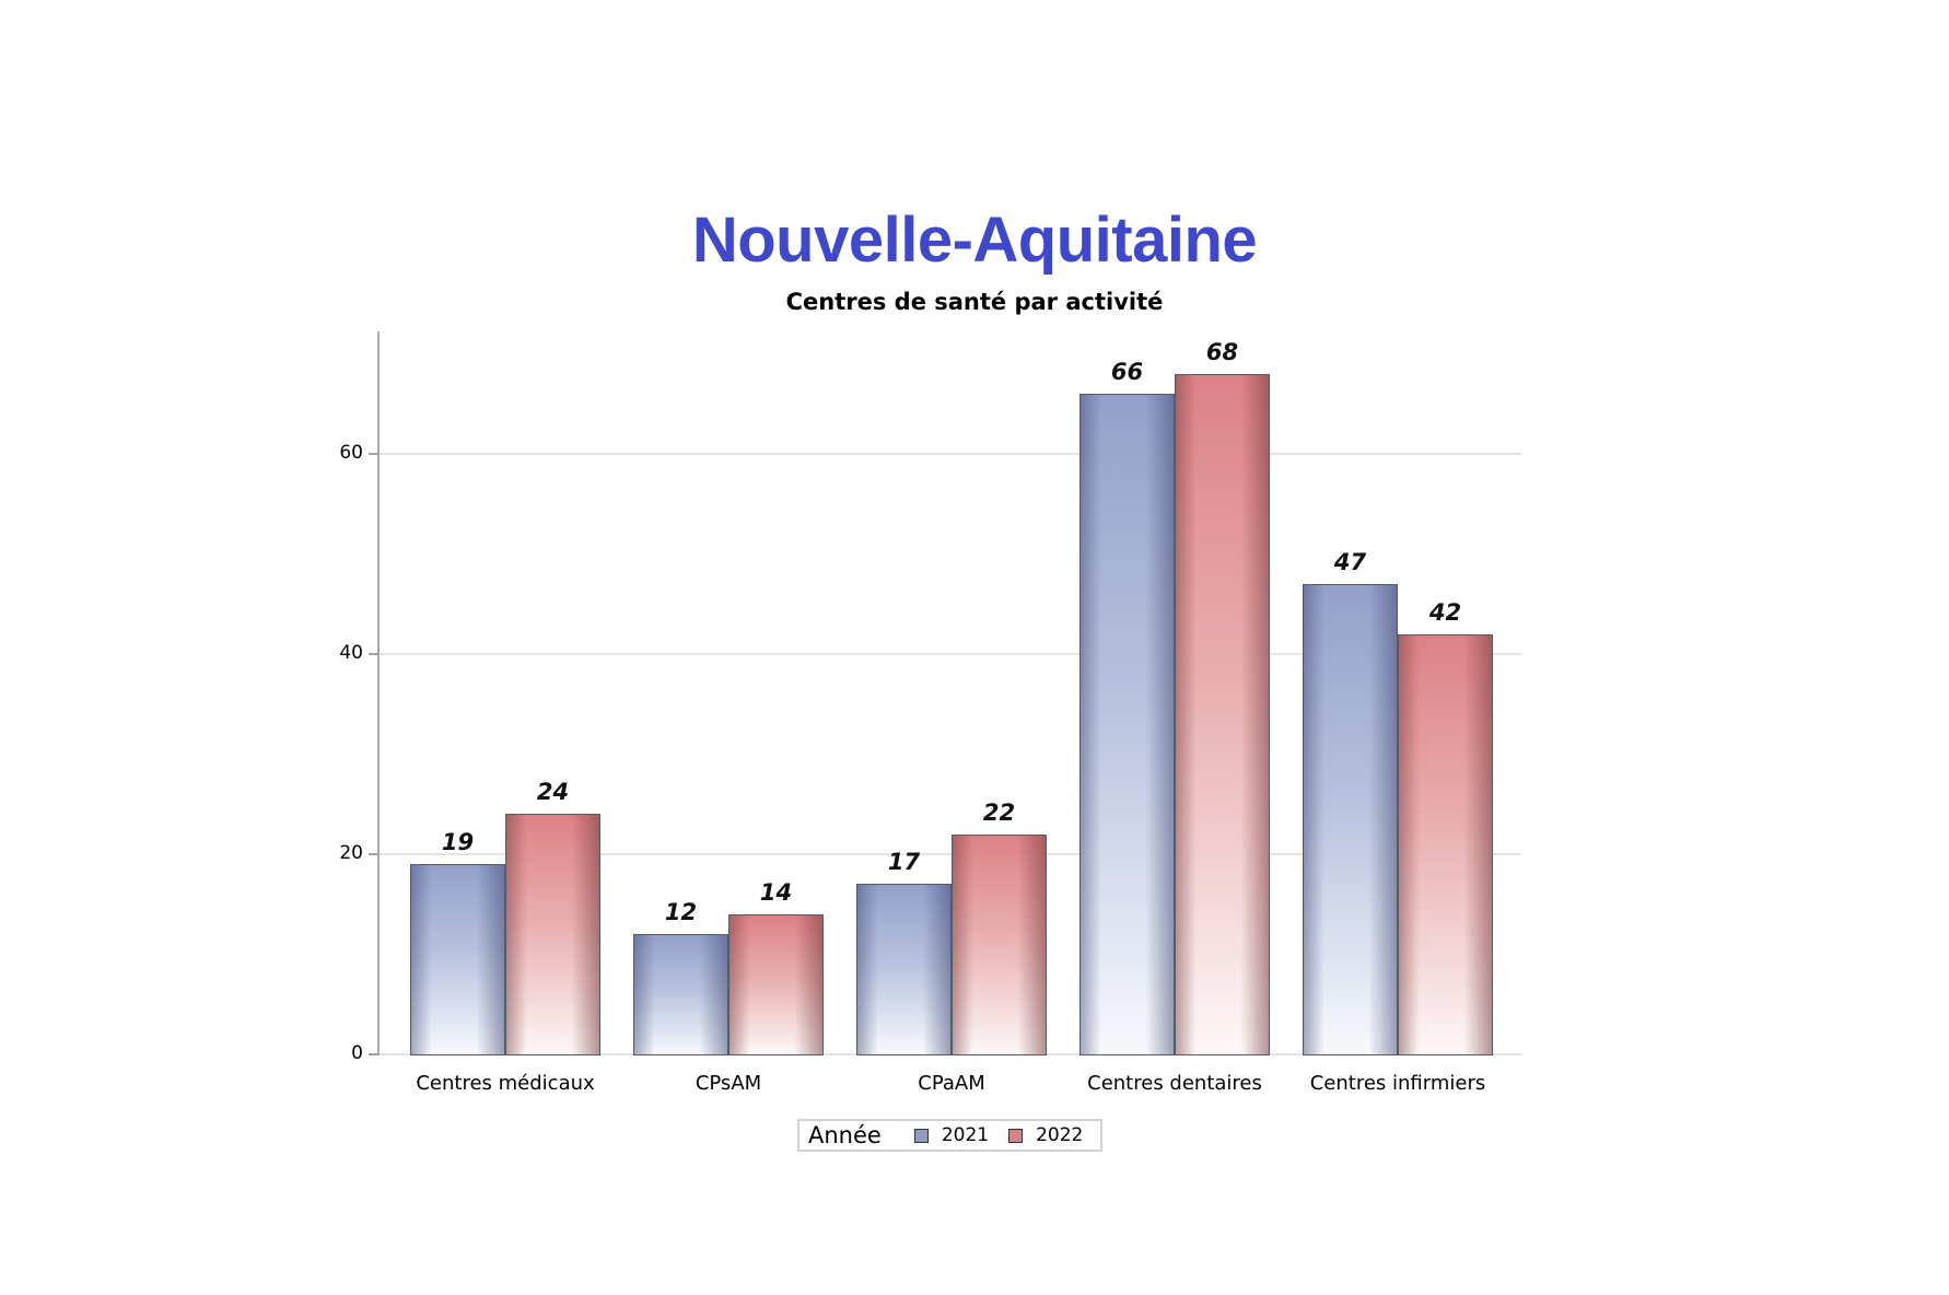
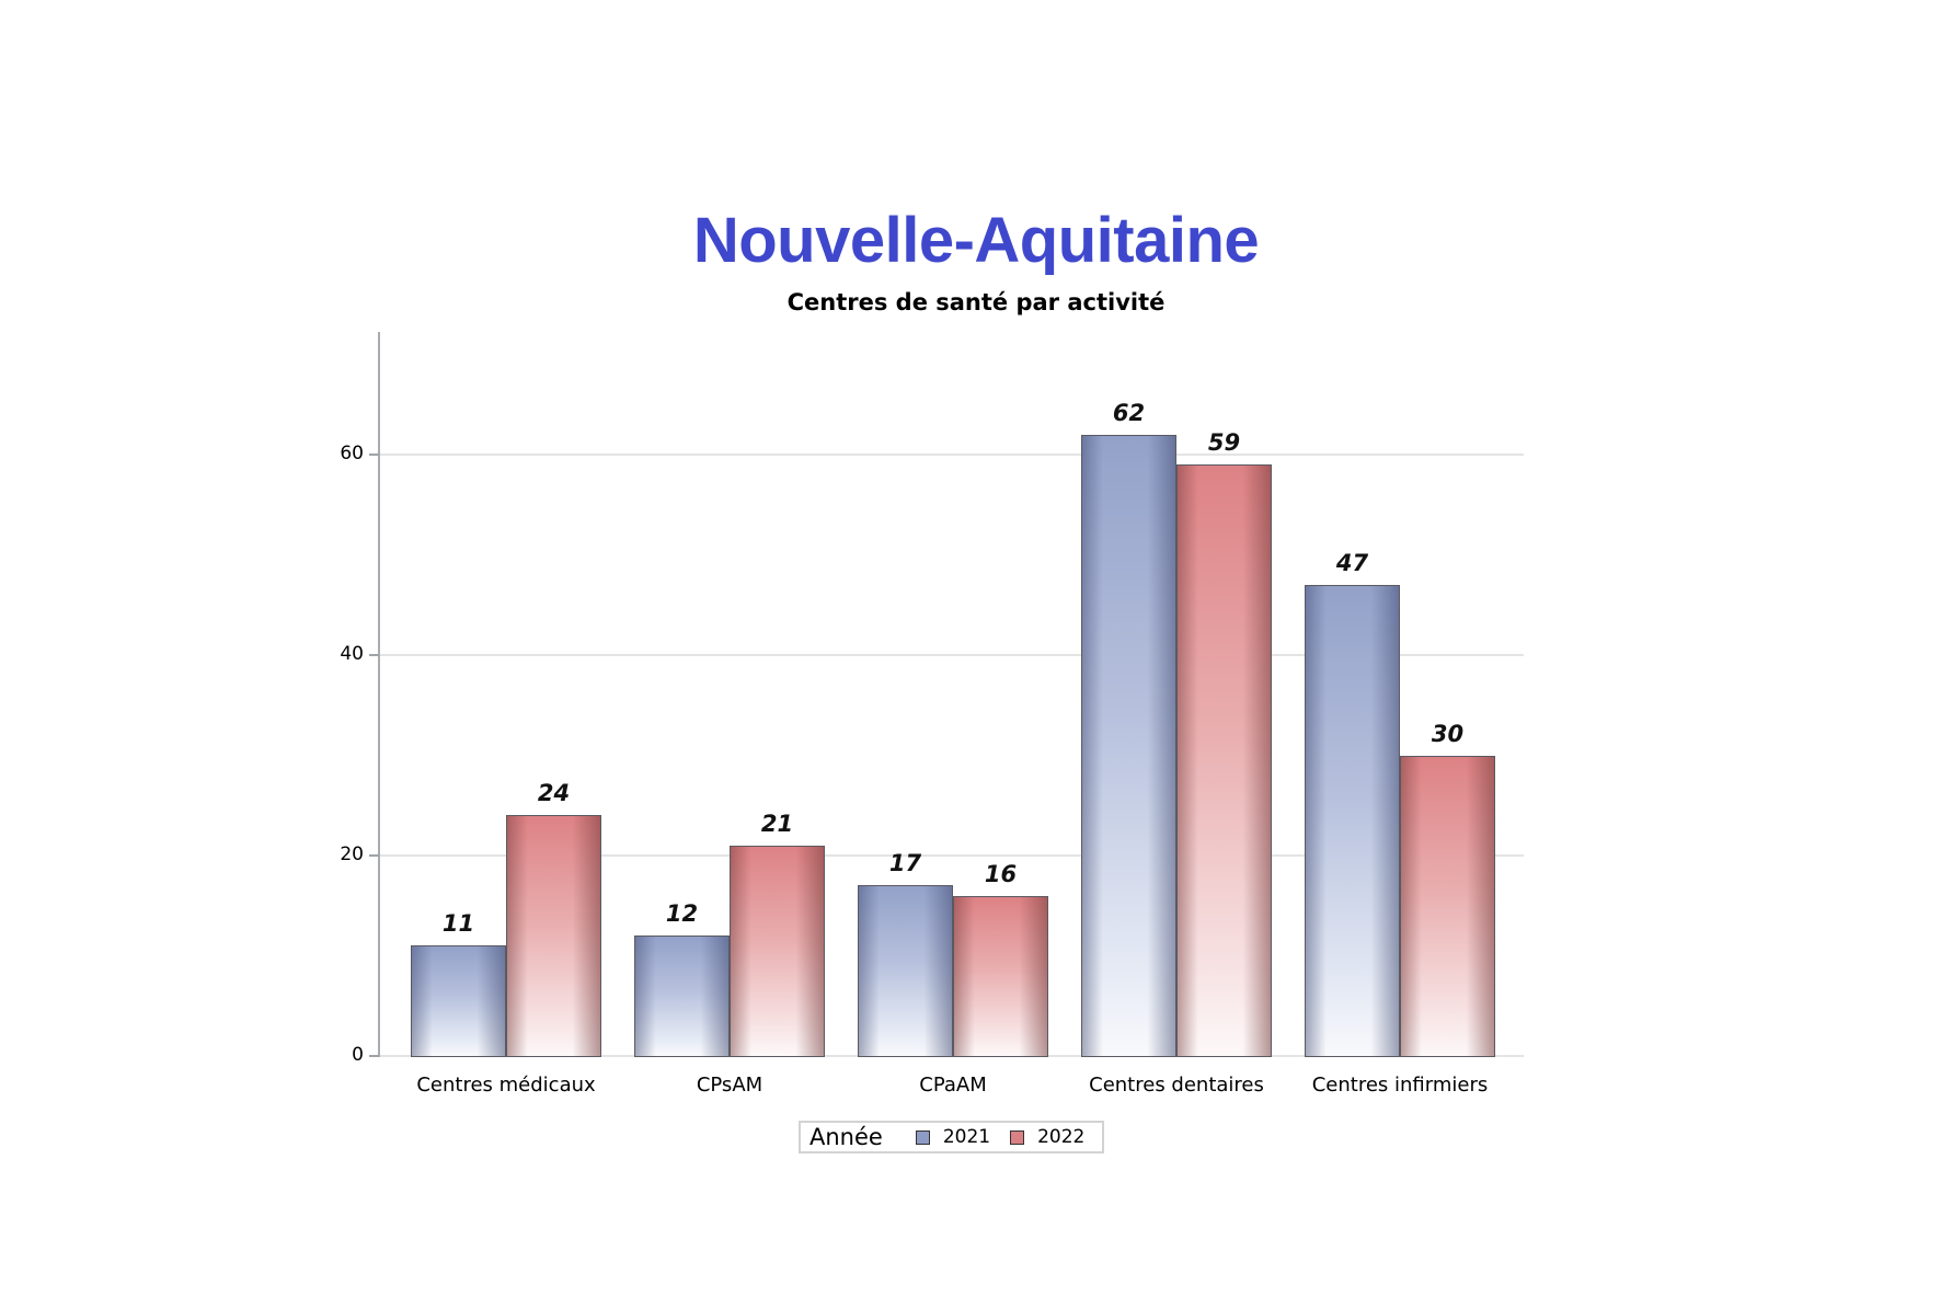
2021/Centres médicaux: 19 -> 11
2022/CPsAM: 14 -> 21
2022/CPaAM: 22 -> 16
2021/Centres dentaires: 66 -> 62
2022/Centres dentaires: 68 -> 59
2022/Centres infirmiers: 42 -> 30
